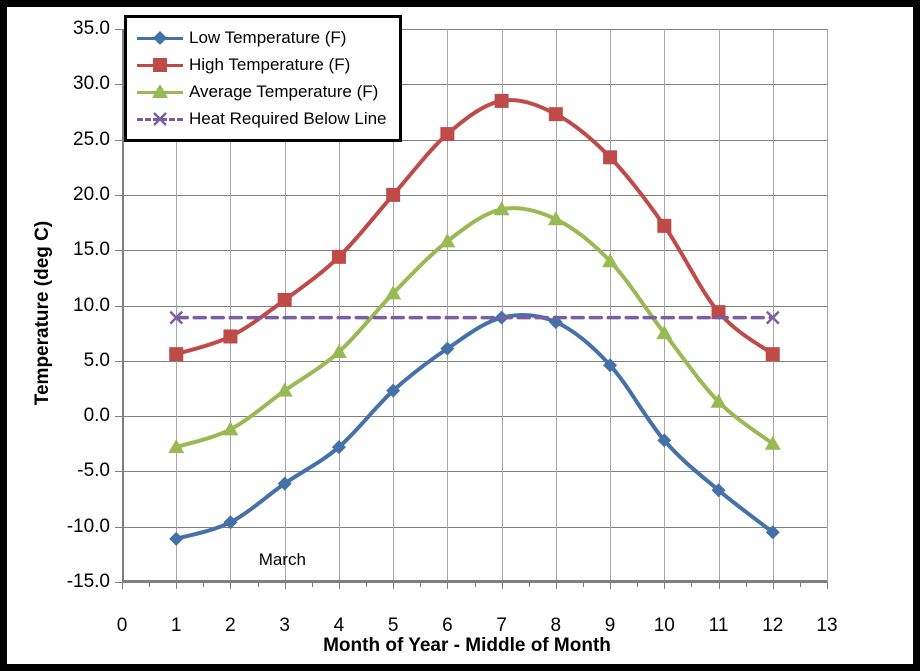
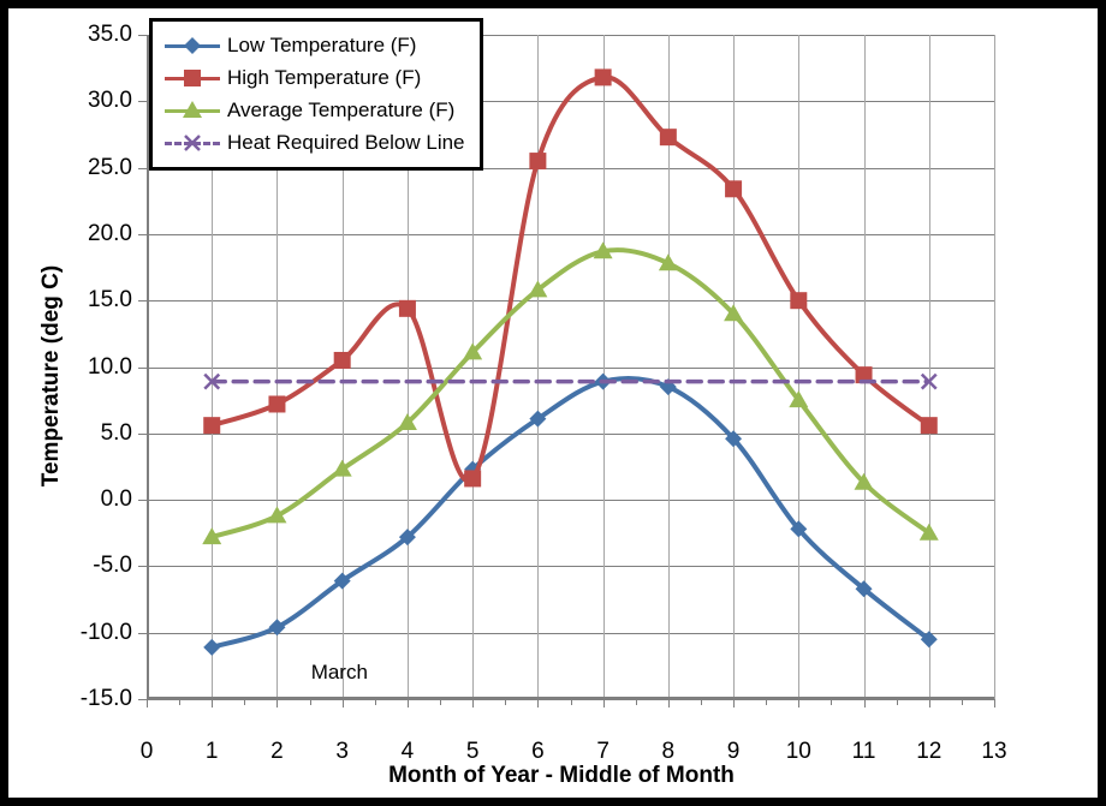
High Temperature (F)/5: 20.0 -> 1.6
High Temperature (F)/7: 28.5 -> 31.8
High Temperature (F)/10: 17.2 -> 15.0
